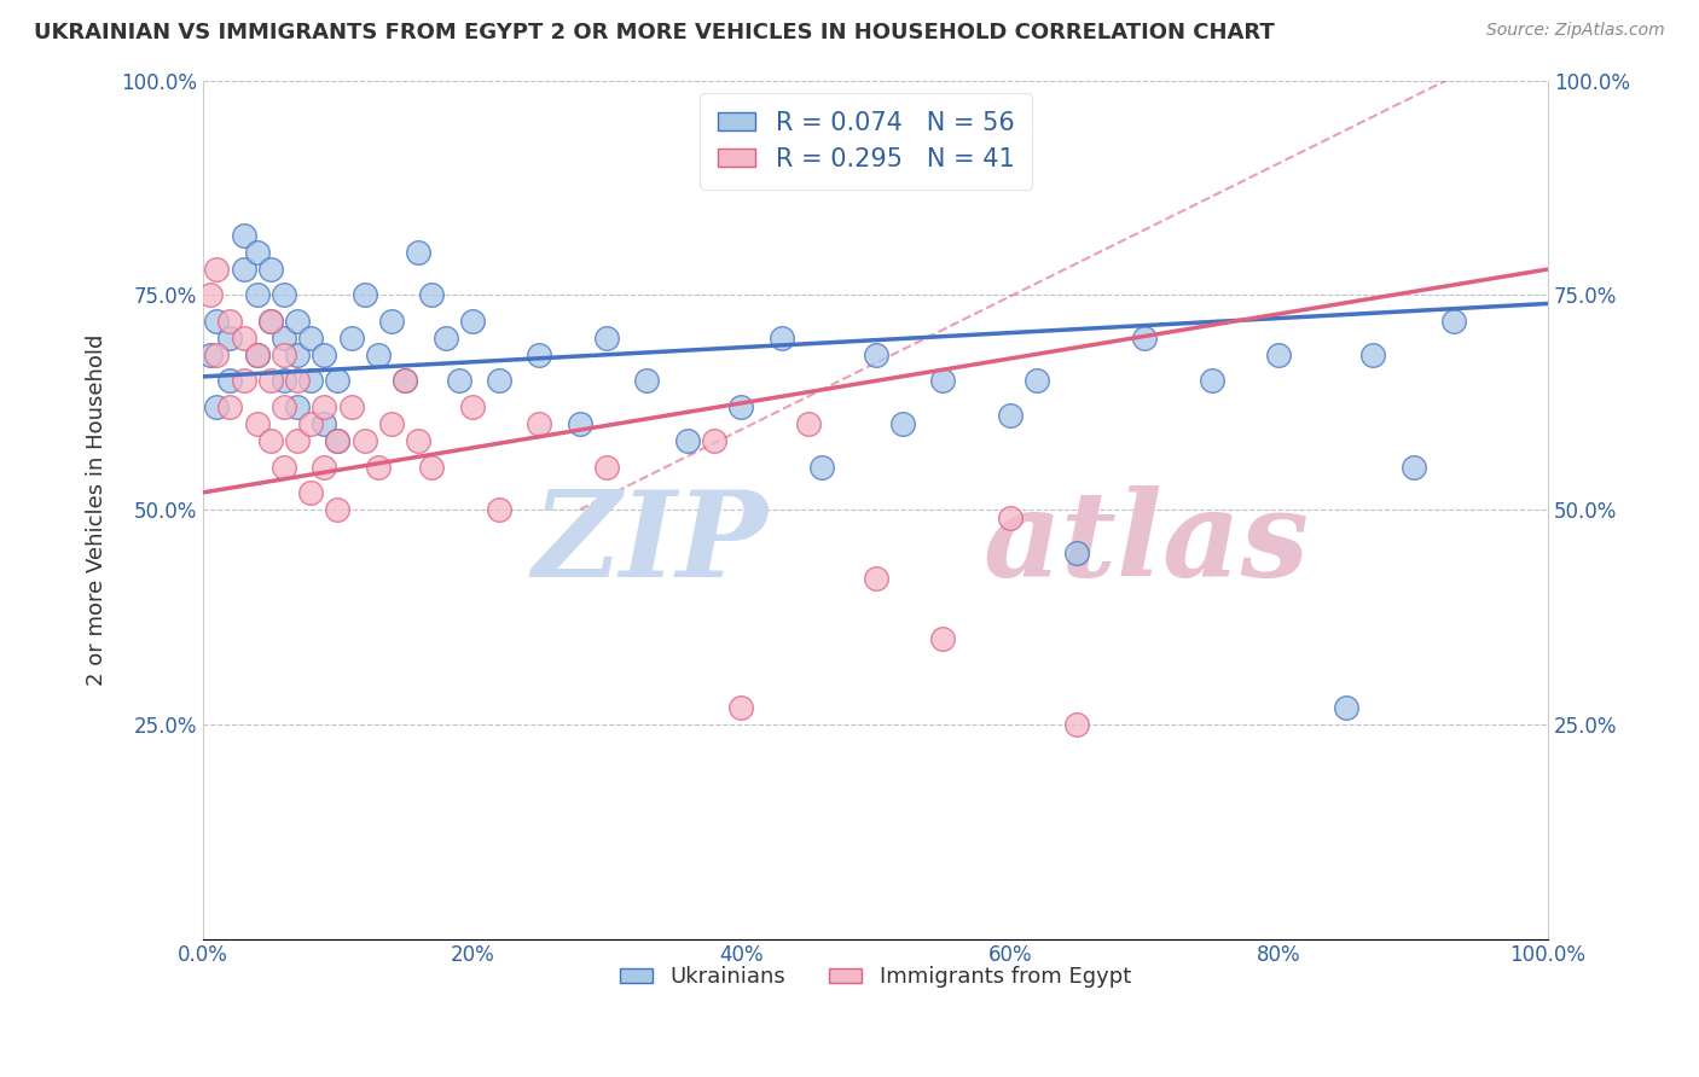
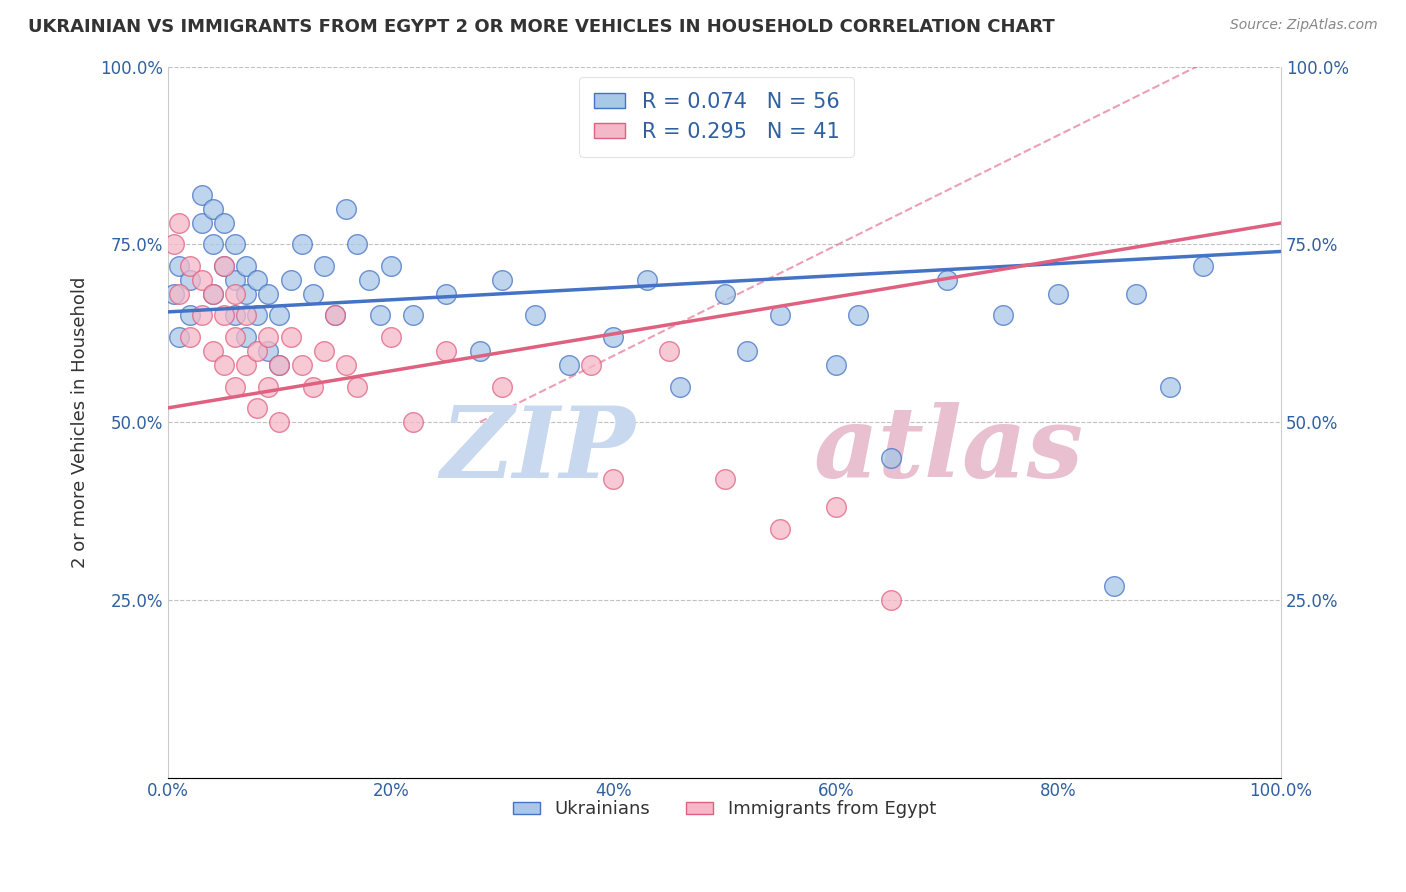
Immigrants from Egypt/40%: 27% -> 42%
Ukrainians/60%: 61% -> 58%
Immigrants from Egypt/60%: 49% -> 38%
